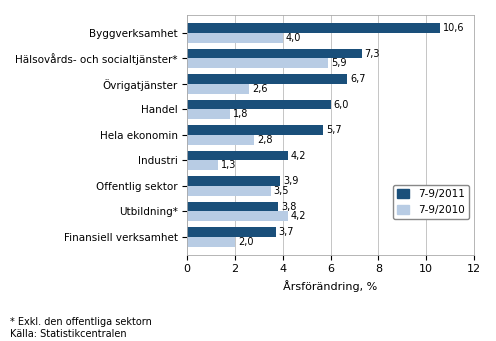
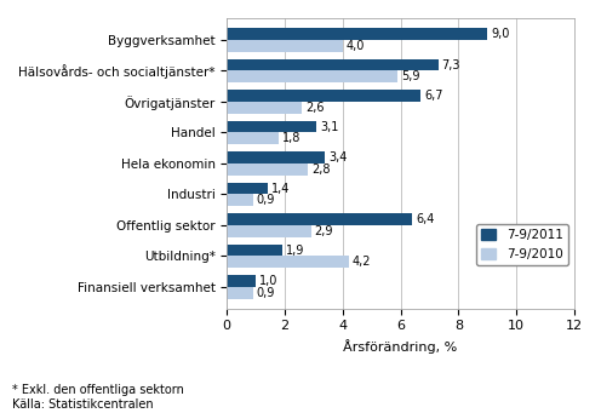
7-9/2011/Byggverksamhet: 10,6 -> 9,0
7-9/2011/Handel: 6,0 -> 3,1
7-9/2011/Hela ekonomin: 5,7 -> 3,4
7-9/2011/Industri: 4,2 -> 1,4
7-9/2010/Industri: 1,3 -> 0,9
7-9/2011/Offentlig sektor: 3,9 -> 6,4
7-9/2010/Offentlig sektor: 3,5 -> 2,9
7-9/2011/Utbildning*: 3,8 -> 1,9
7-9/2011/Finansiell verksamhet: 3,7 -> 1,0
7-9/2010/Finansiell verksamhet: 2,0 -> 0,9
